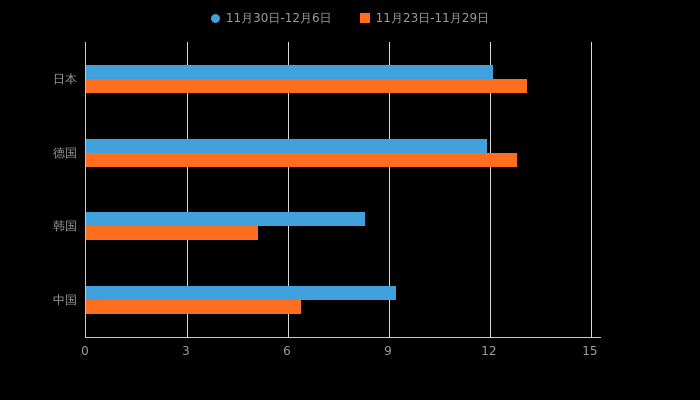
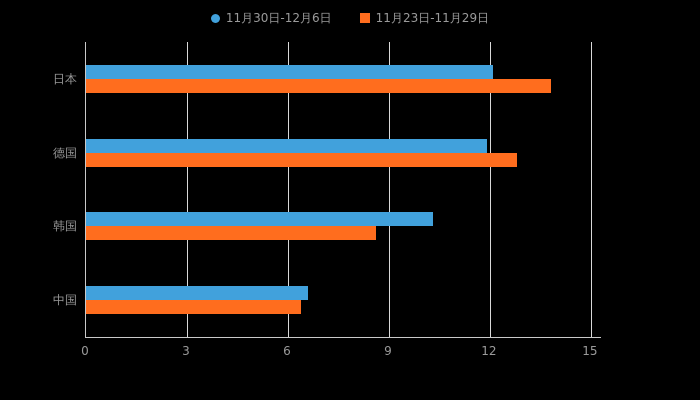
11月23日-11月29日/日本: 13.1 -> 13.8
11月30日-12月6日/韩国: 8.3 -> 10.3
11月23日-11月29日/韩国: 5.1 -> 8.6
11月30日-12月6日/中国: 9.2 -> 6.6
